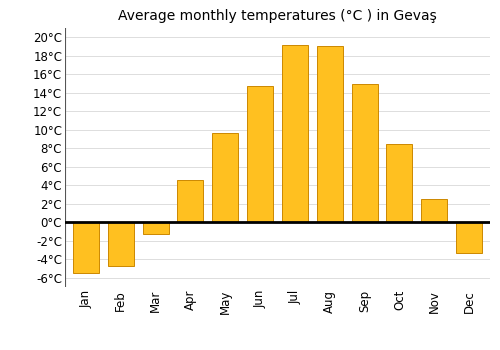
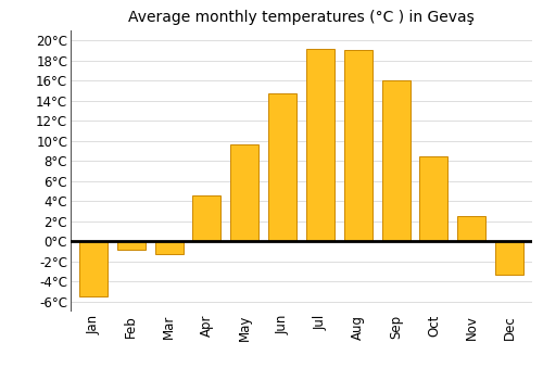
Feb: -4.7°C -> -0.8°C
Sep: 15.0°C -> 16.0°C
